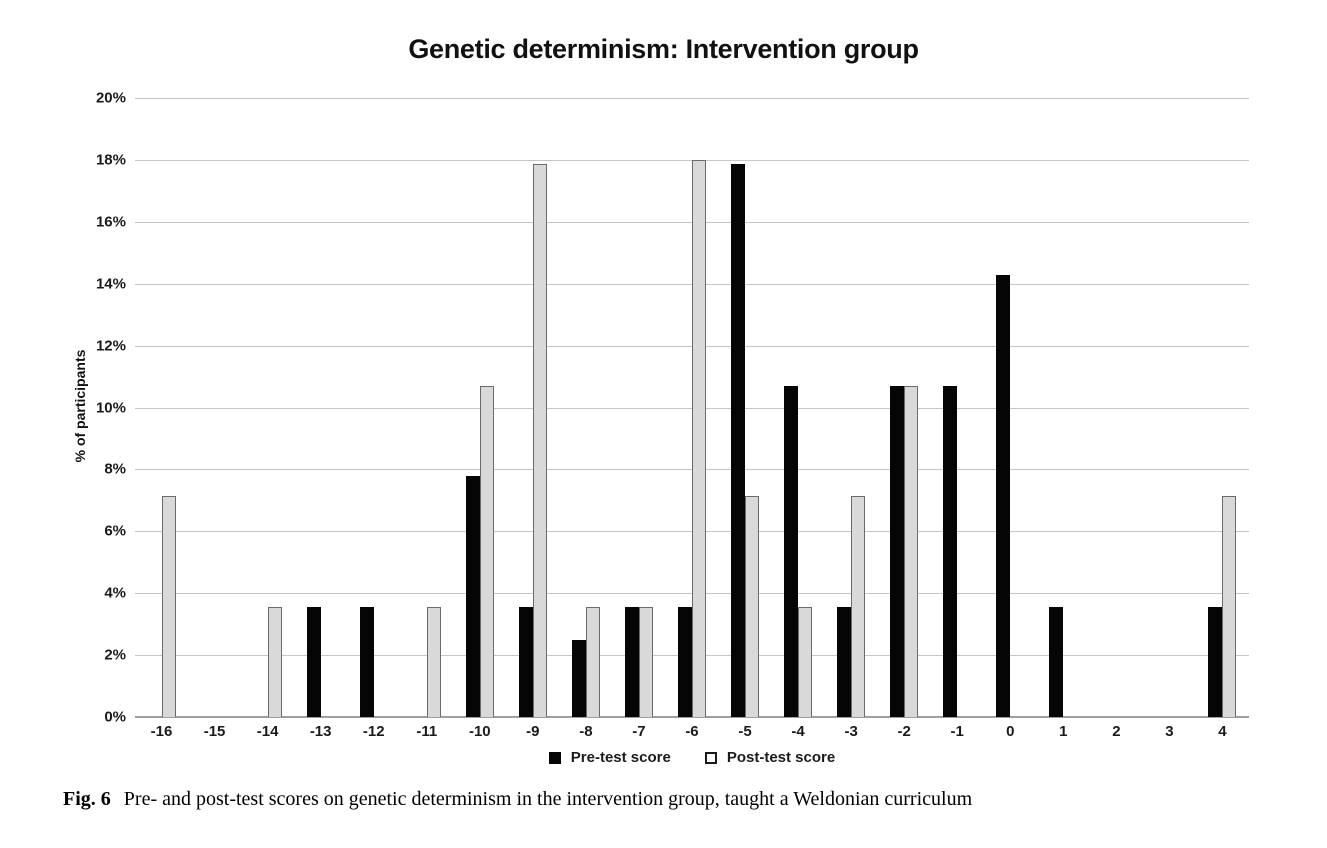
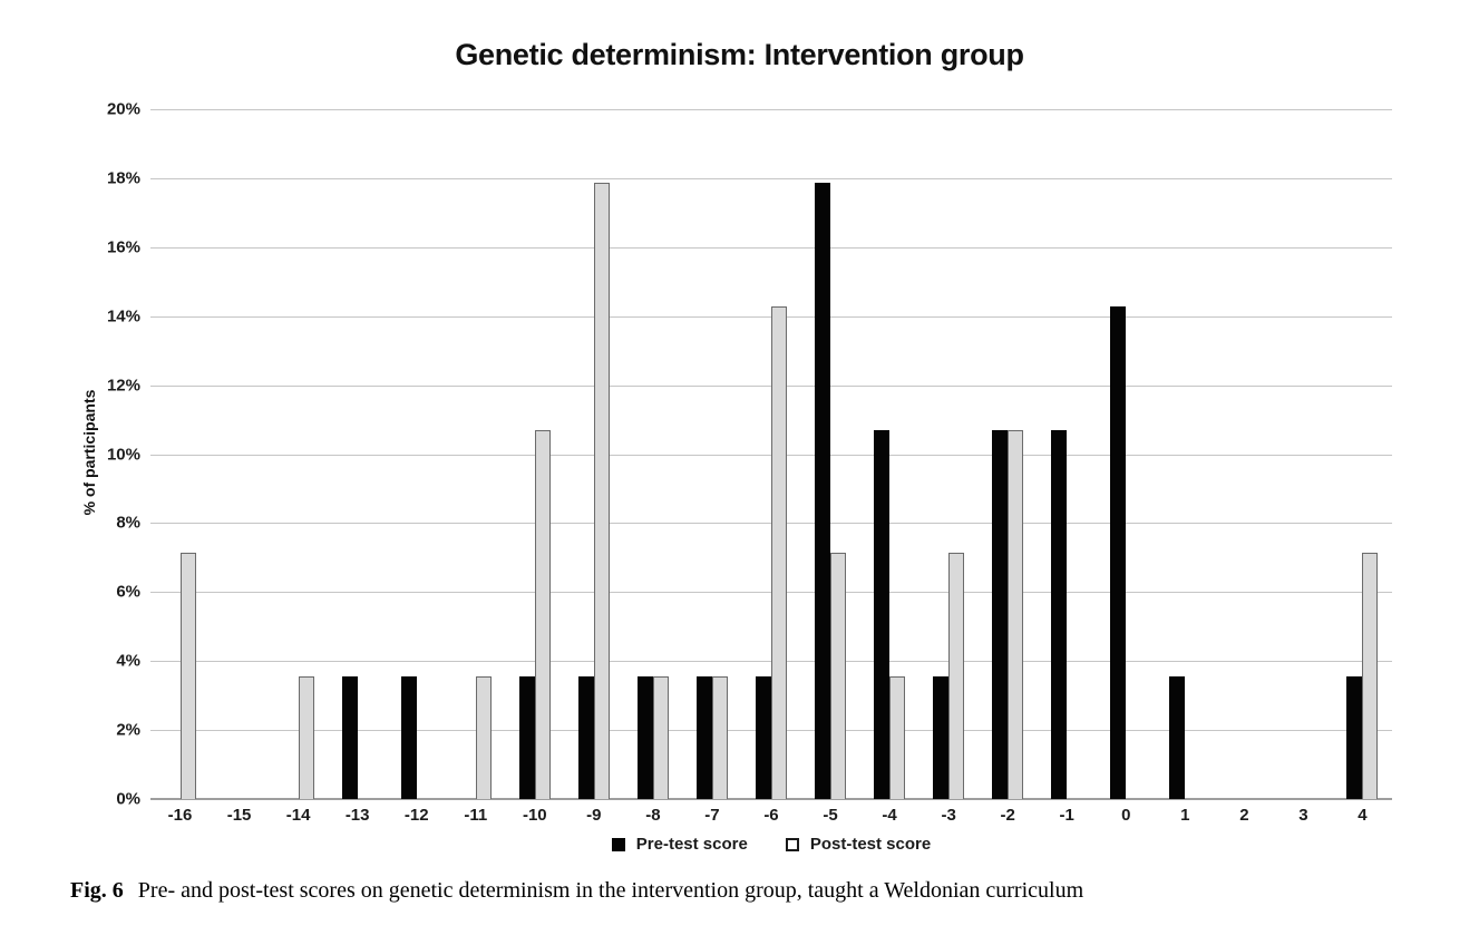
Pre-test score/-10: 7.8% -> 3.6%
Pre-test score/-8: 2.5% -> 3.6%
Post-test score/-6: 18.0% -> 14.3%
